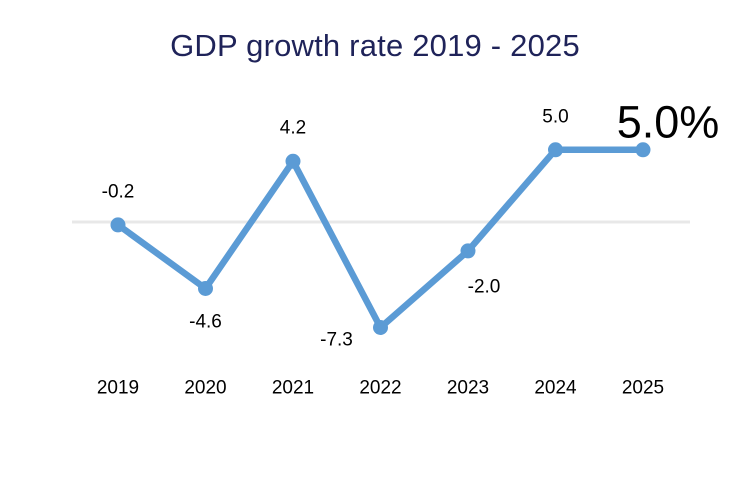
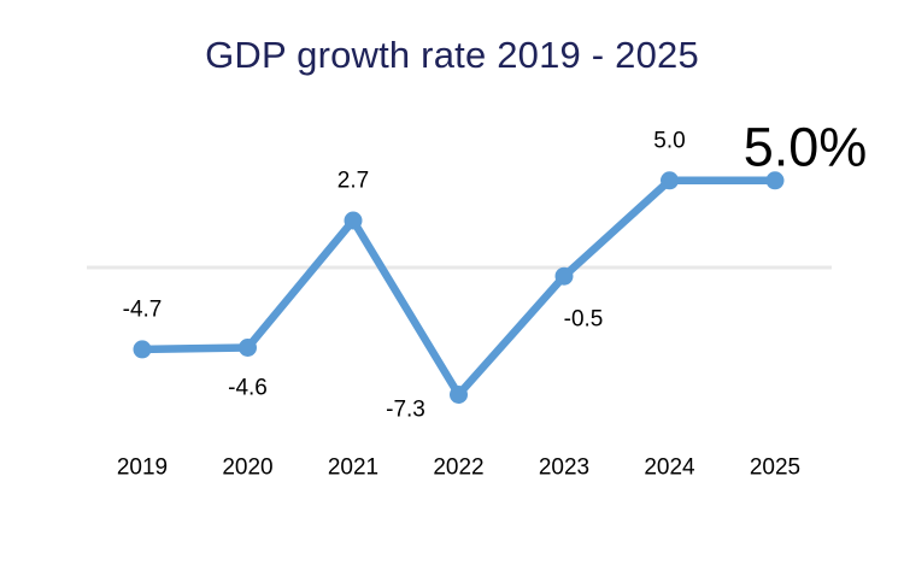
2019: -0.2 -> -4.7
2021: 4.2 -> 2.7
2023: -2.0 -> -0.5
